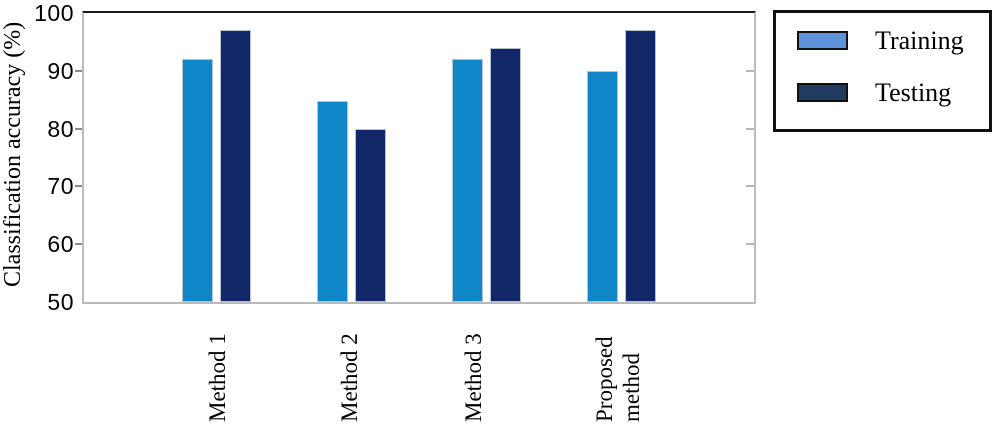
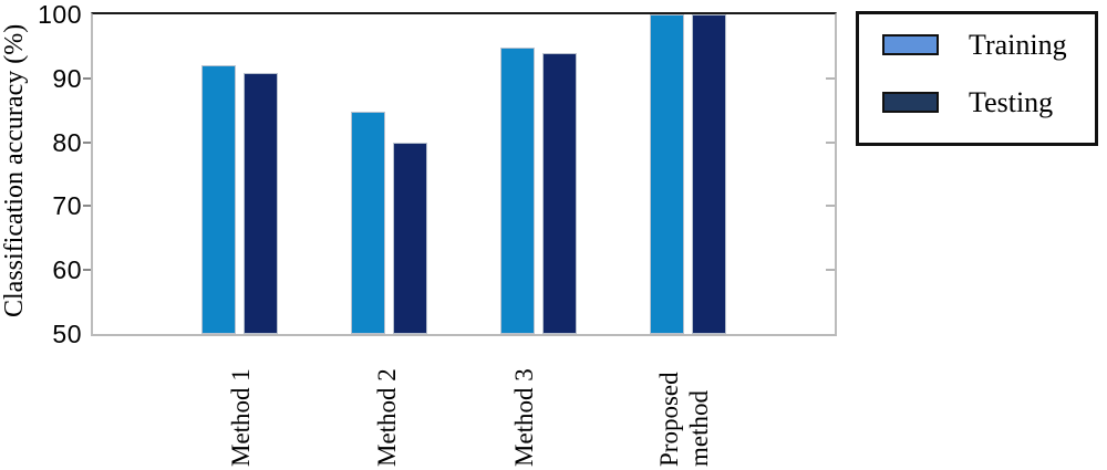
Testing/Method 1: 97 -> 91
Training/Method 3: 92 -> 95
Training/Proposed method: 90 -> 100
Testing/Proposed method: 97 -> 100
